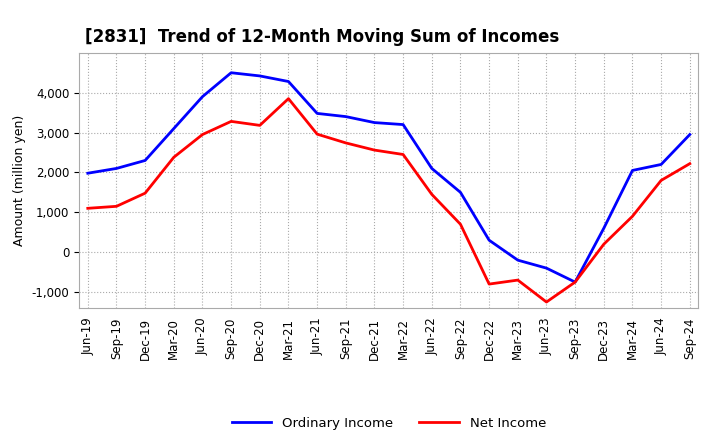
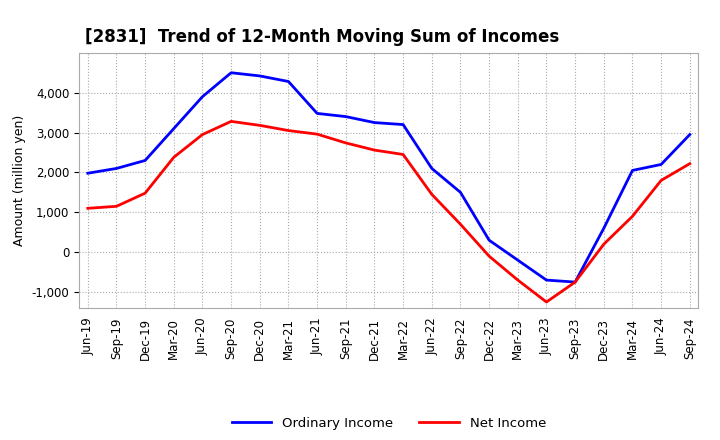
Net Income/Mar-21: 3,850 -> 3,050
Net Income/Dec-22: -800 -> -100
Ordinary Income/Jun-23: -400 -> -700
